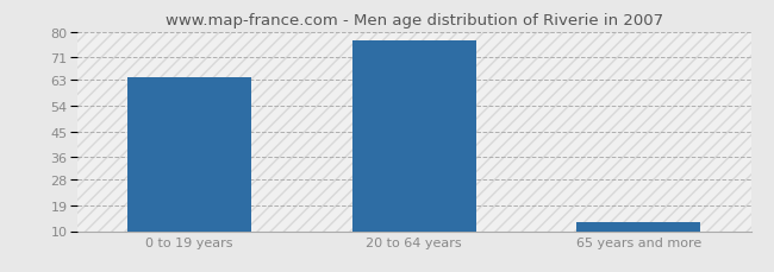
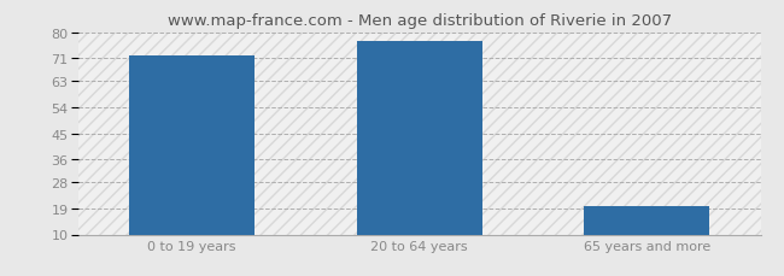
0 to 19 years: 64 -> 72
65 years and more: 13 -> 20
